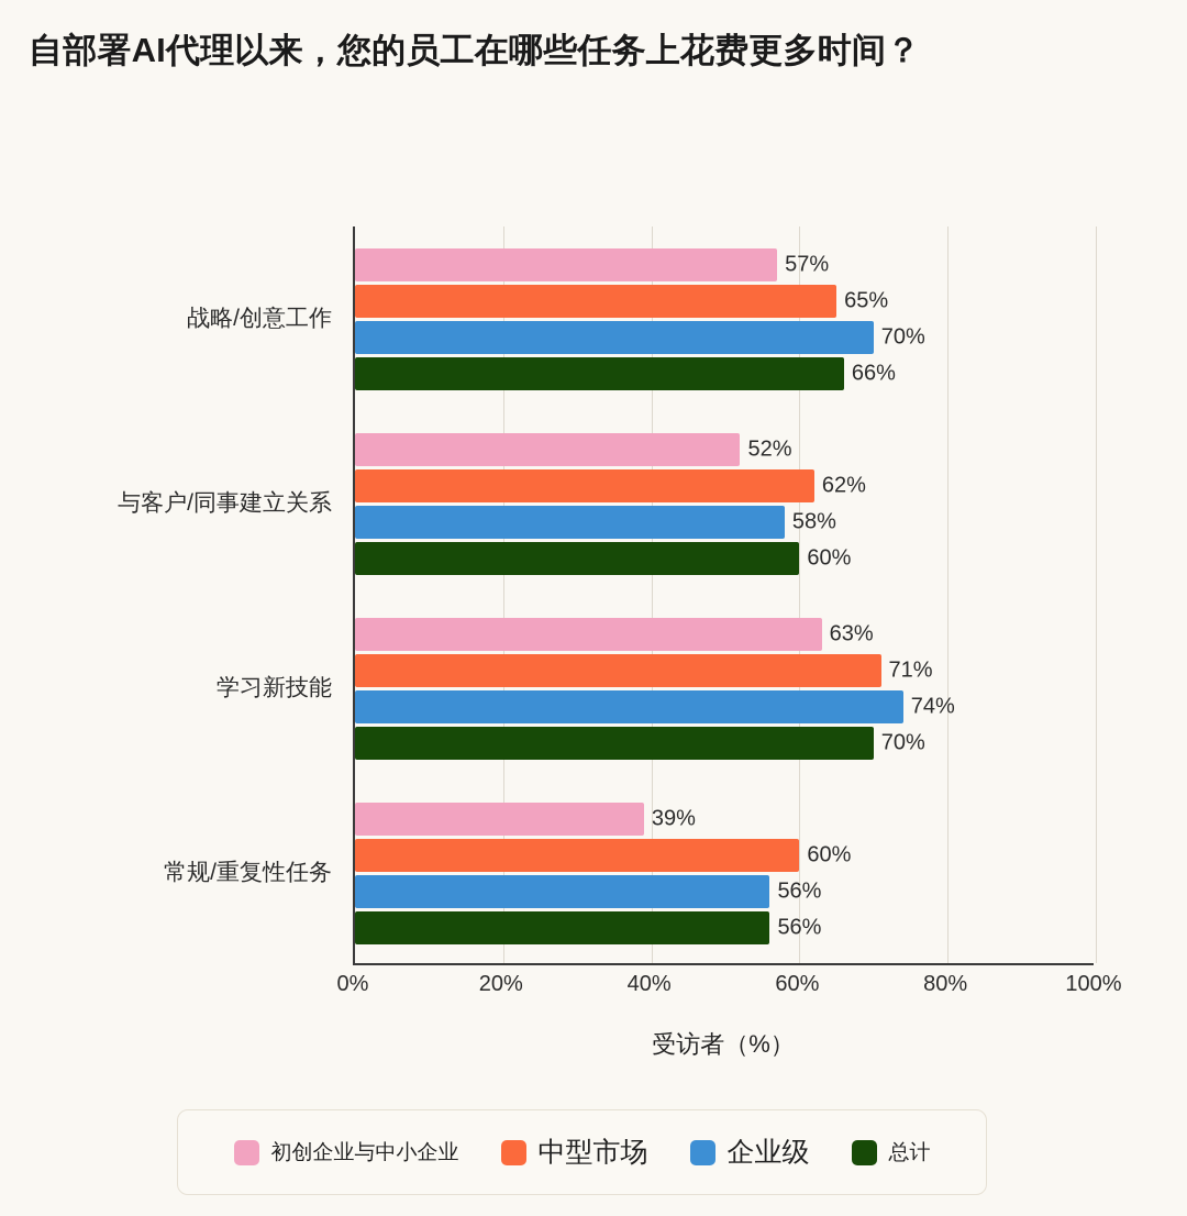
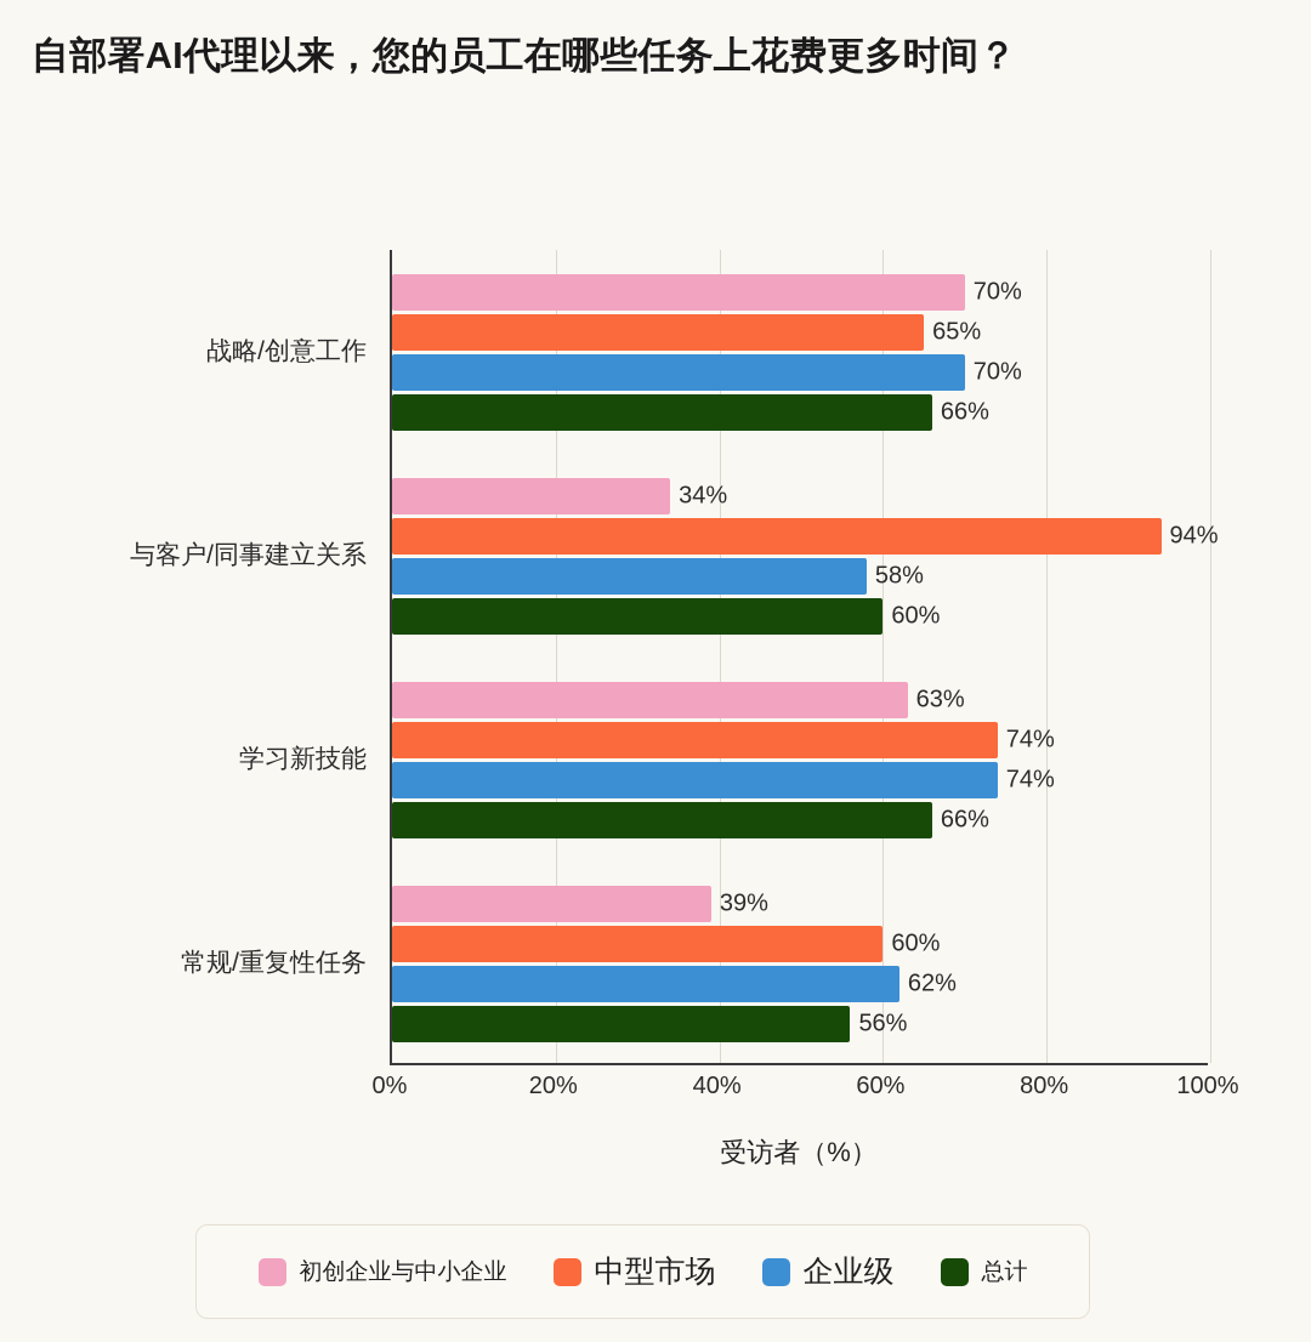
初创企业与中小企业/战略/创意工作: 57% -> 70%
初创企业与中小企业/与客户/同事建立关系: 52% -> 34%
中型市场/与客户/同事建立关系: 62% -> 94%
中型市场/学习新技能: 71% -> 74%
总计/学习新技能: 70% -> 66%
企业级/常规/重复性任务: 56% -> 62%
